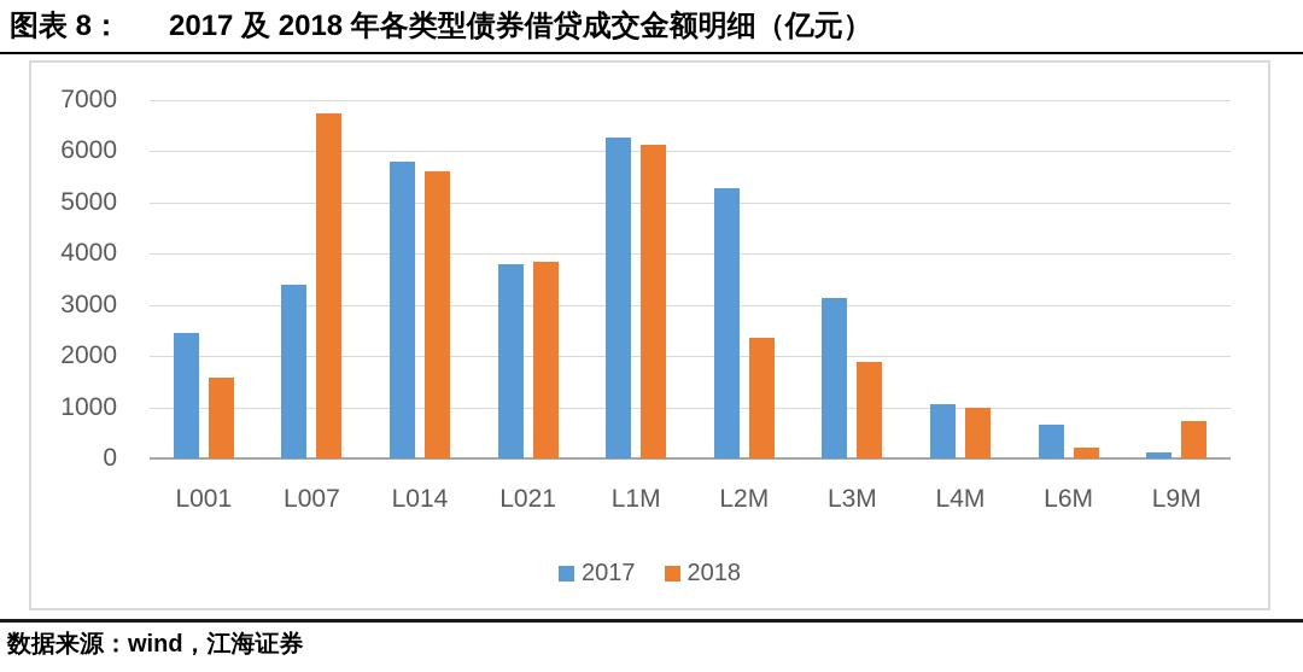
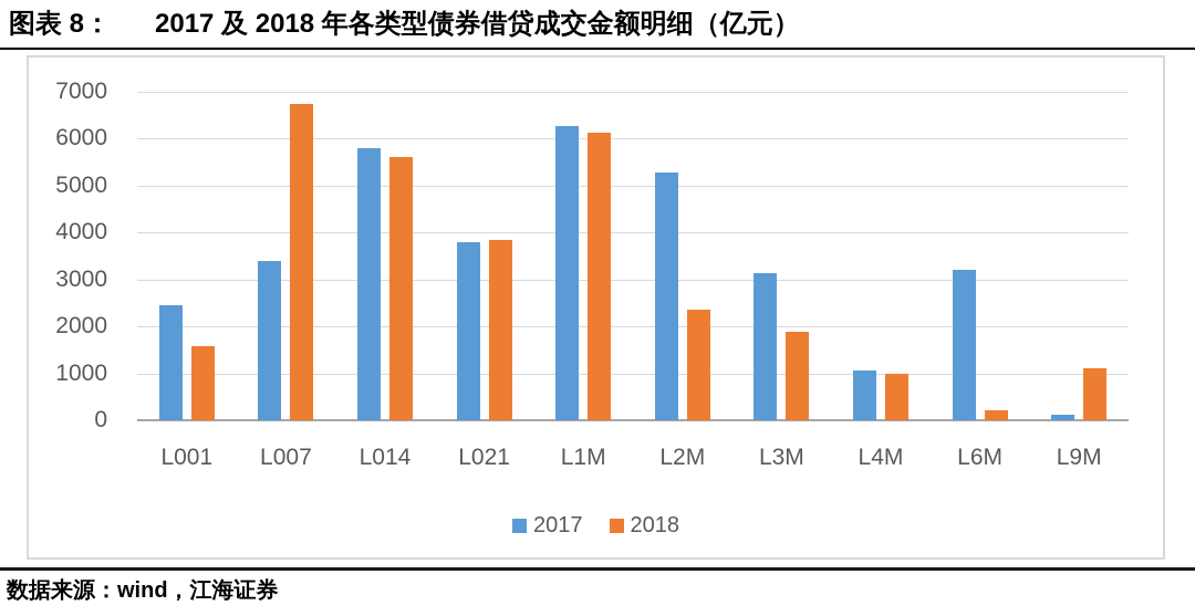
2017/L6M: 600 -> 3200
2018/L9M: 700 -> 1100
